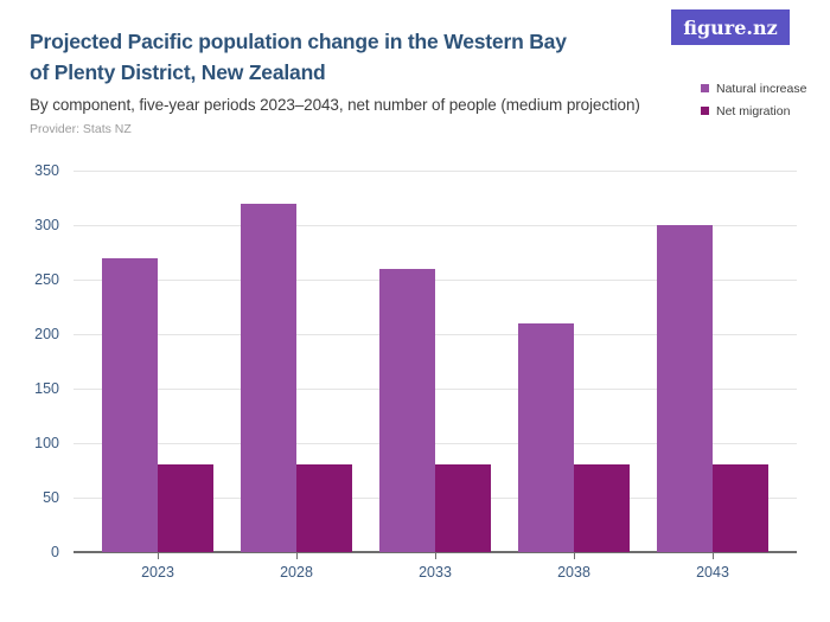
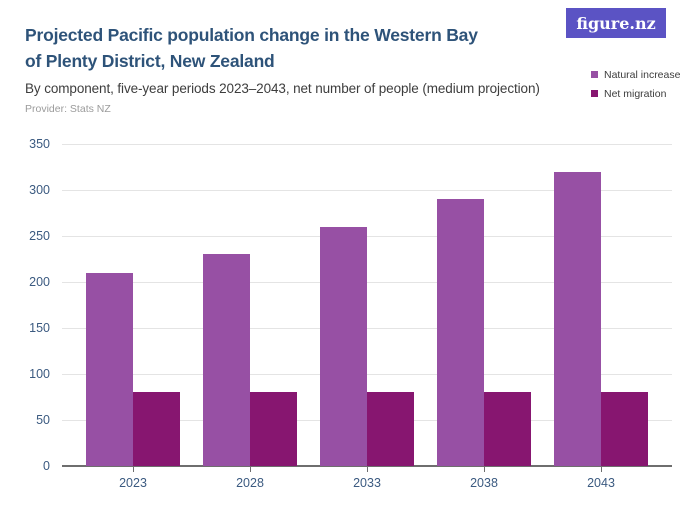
Natural increase/2023: 270 -> 210
Natural increase/2028: 320 -> 230
Natural increase/2038: 210 -> 290
Natural increase/2043: 300 -> 320
